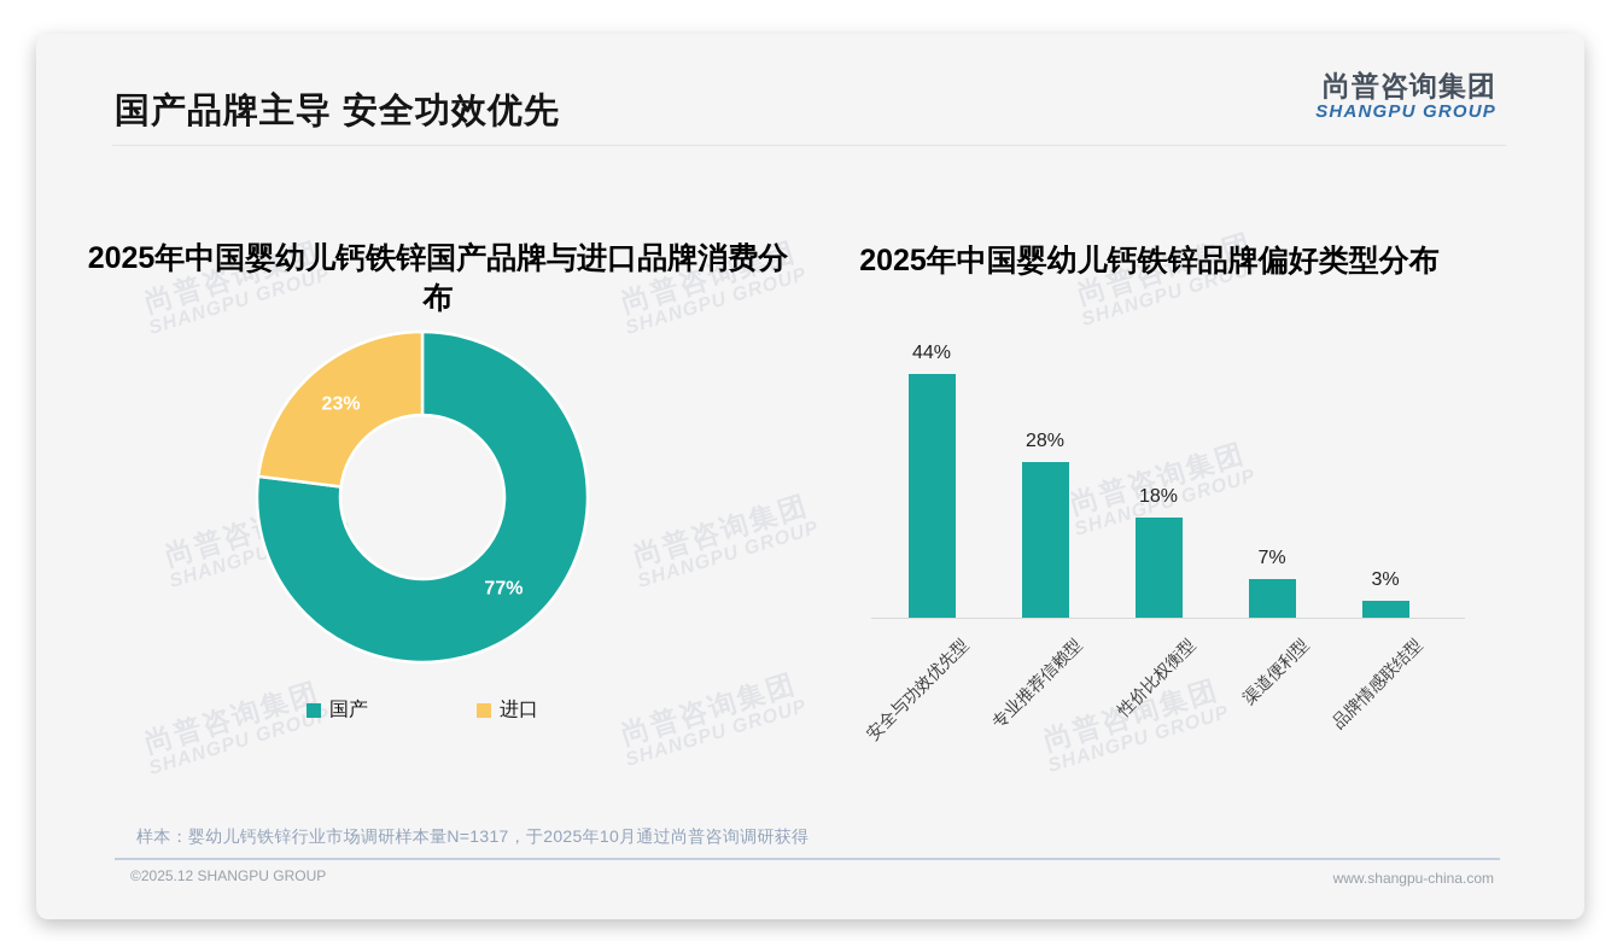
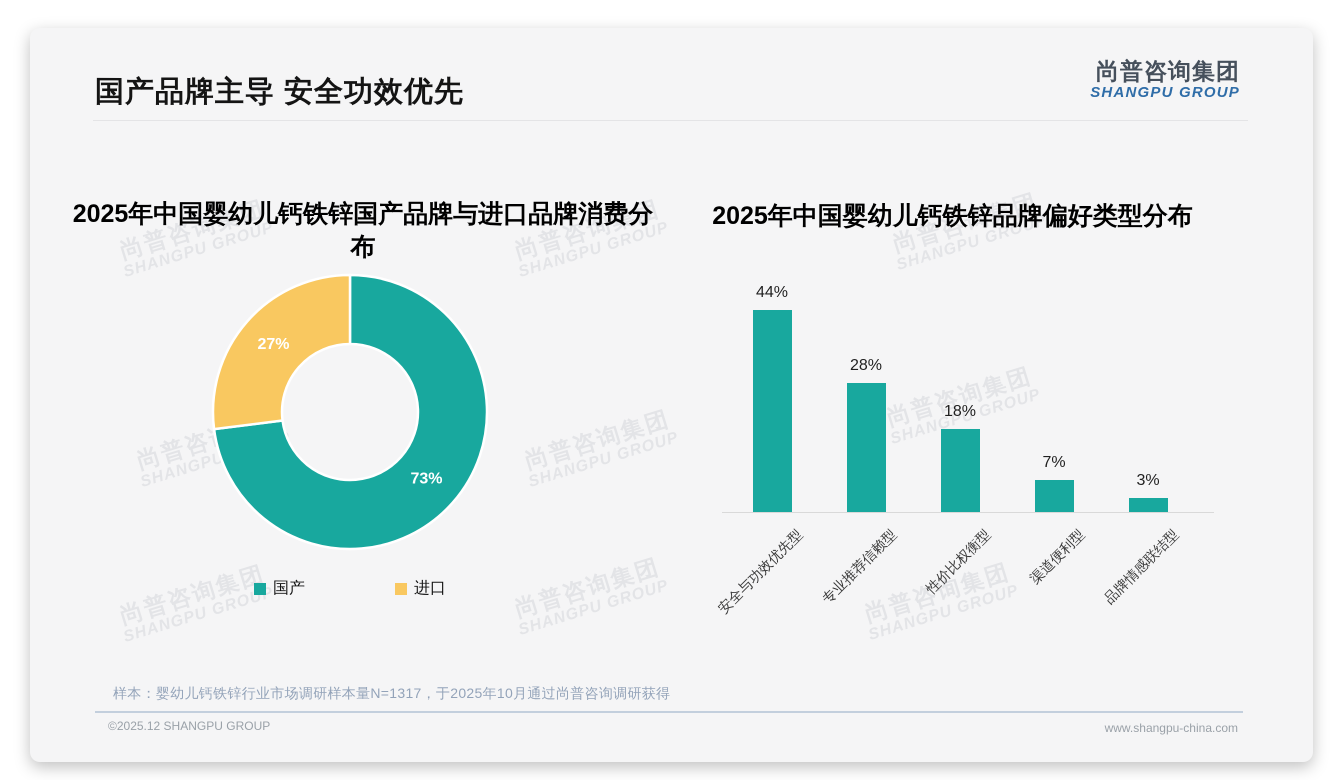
2025年中国婴幼儿钙铁锌国产品牌与进口品牌消费分布/国产: 77% -> 73%
2025年中国婴幼儿钙铁锌国产品牌与进口品牌消费分布/进口: 23% -> 27%
